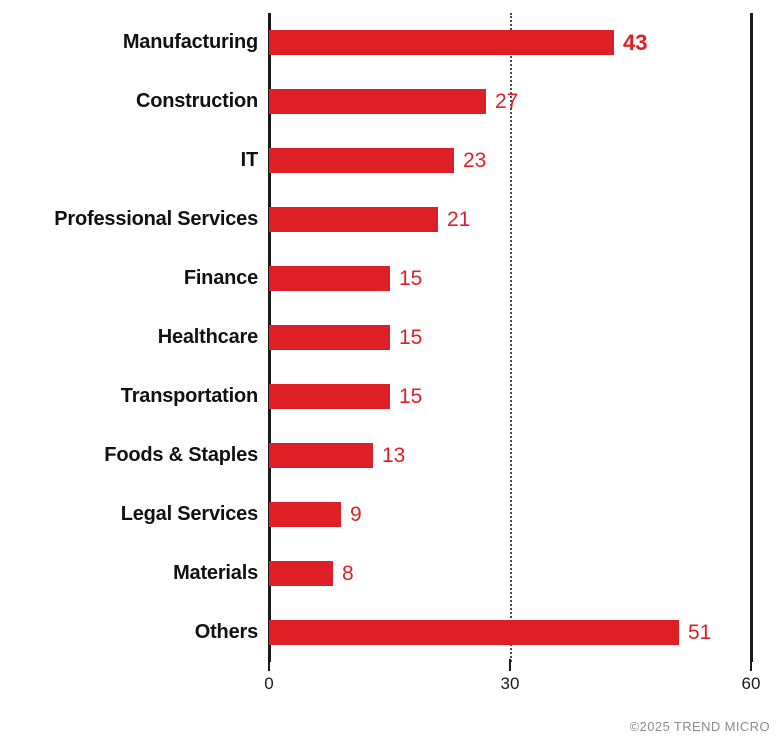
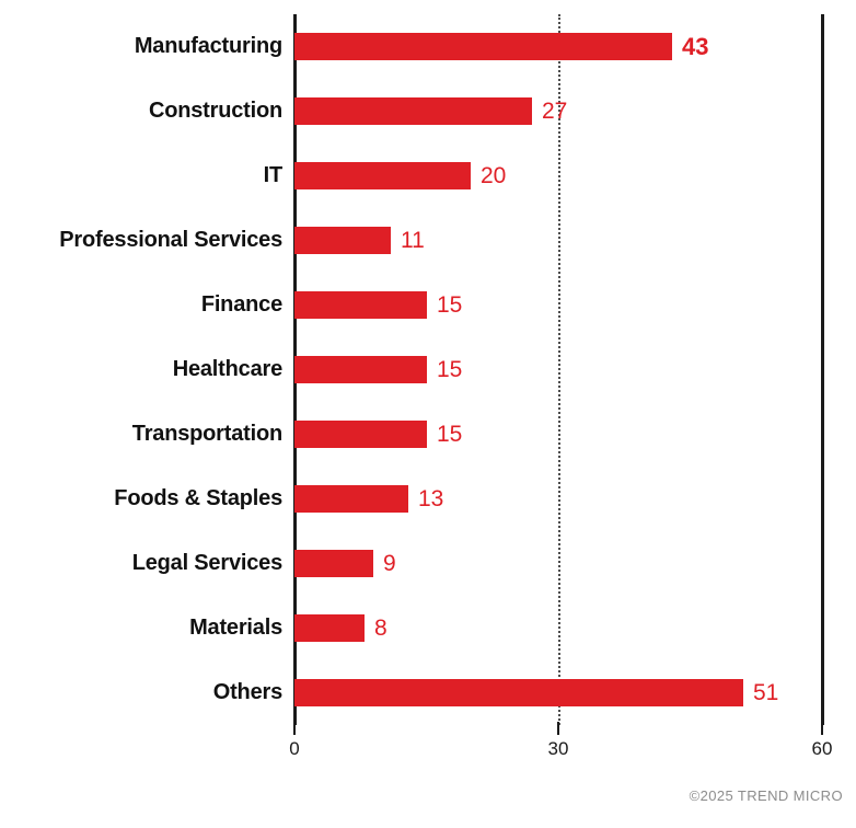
IT: 23 -> 20
Professional Services: 21 -> 11
